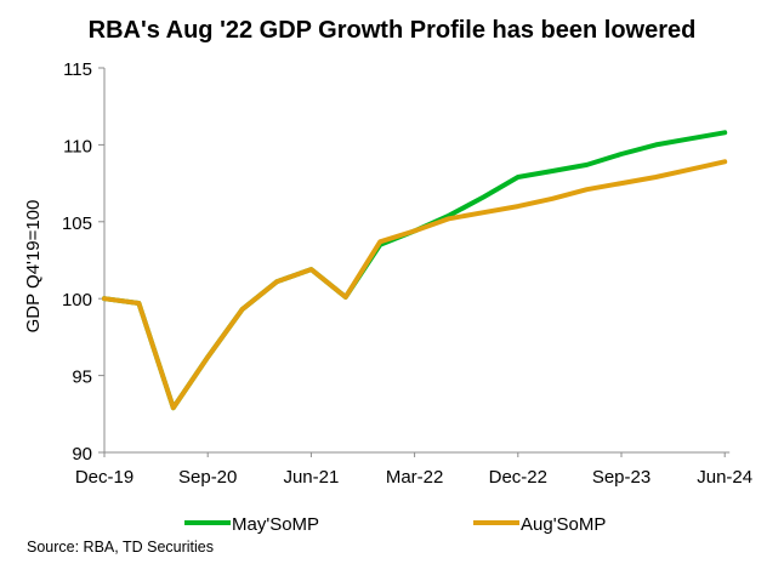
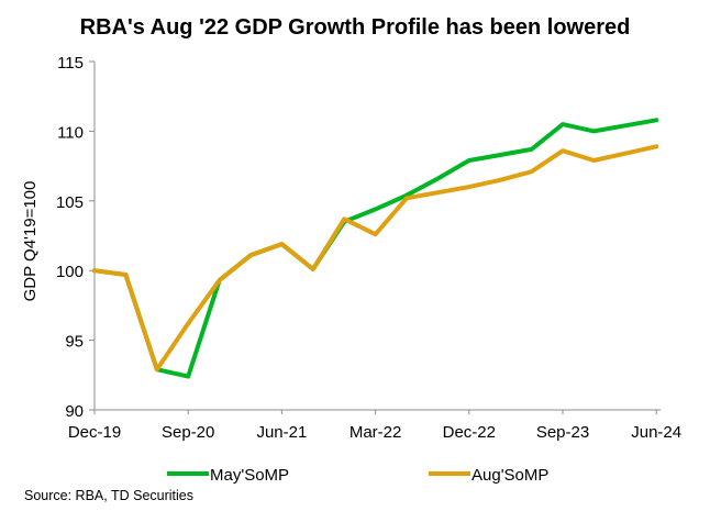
May'SoMP/Sep-20: 96.2 -> 92.4
Aug'SoMP/Mar-22: 104.4 -> 102.6
May'SoMP/Sep-23: 109.4 -> 110.5
Aug'SoMP/Sep-23: 107.5 -> 108.6
